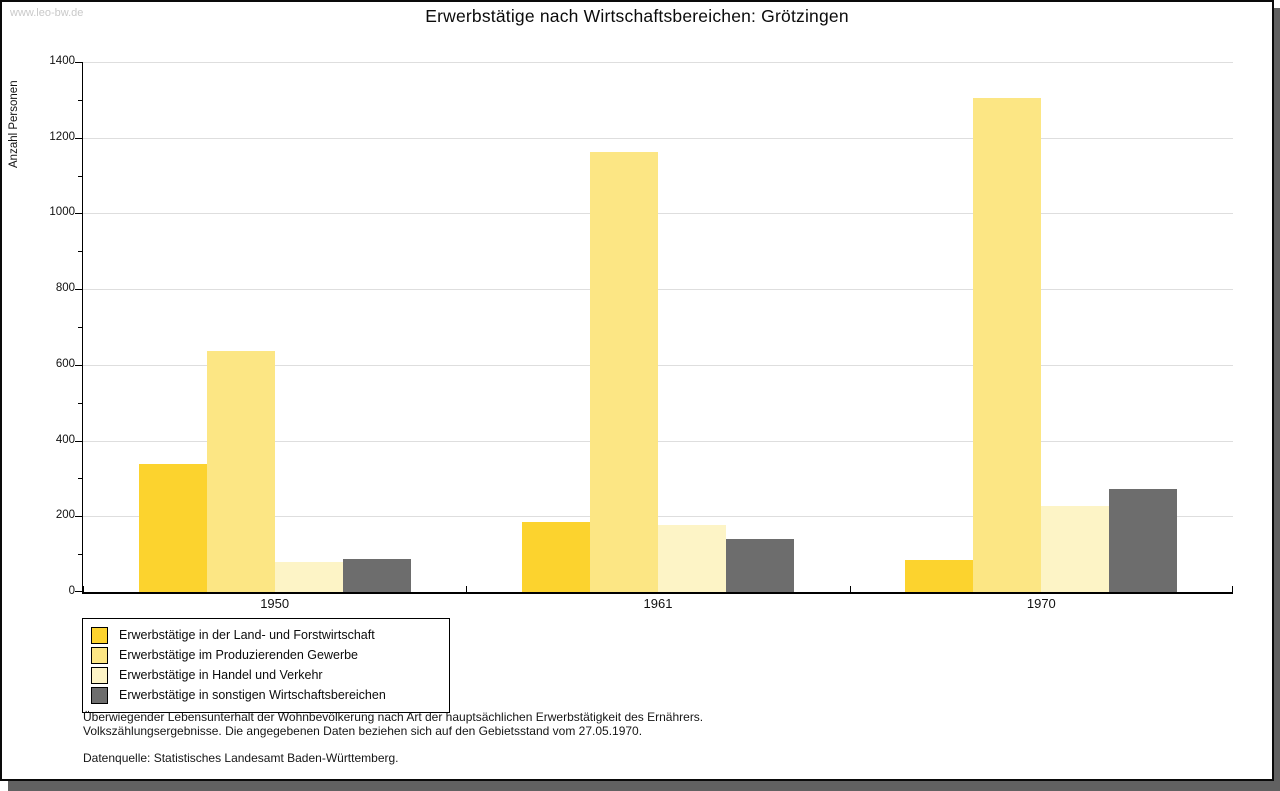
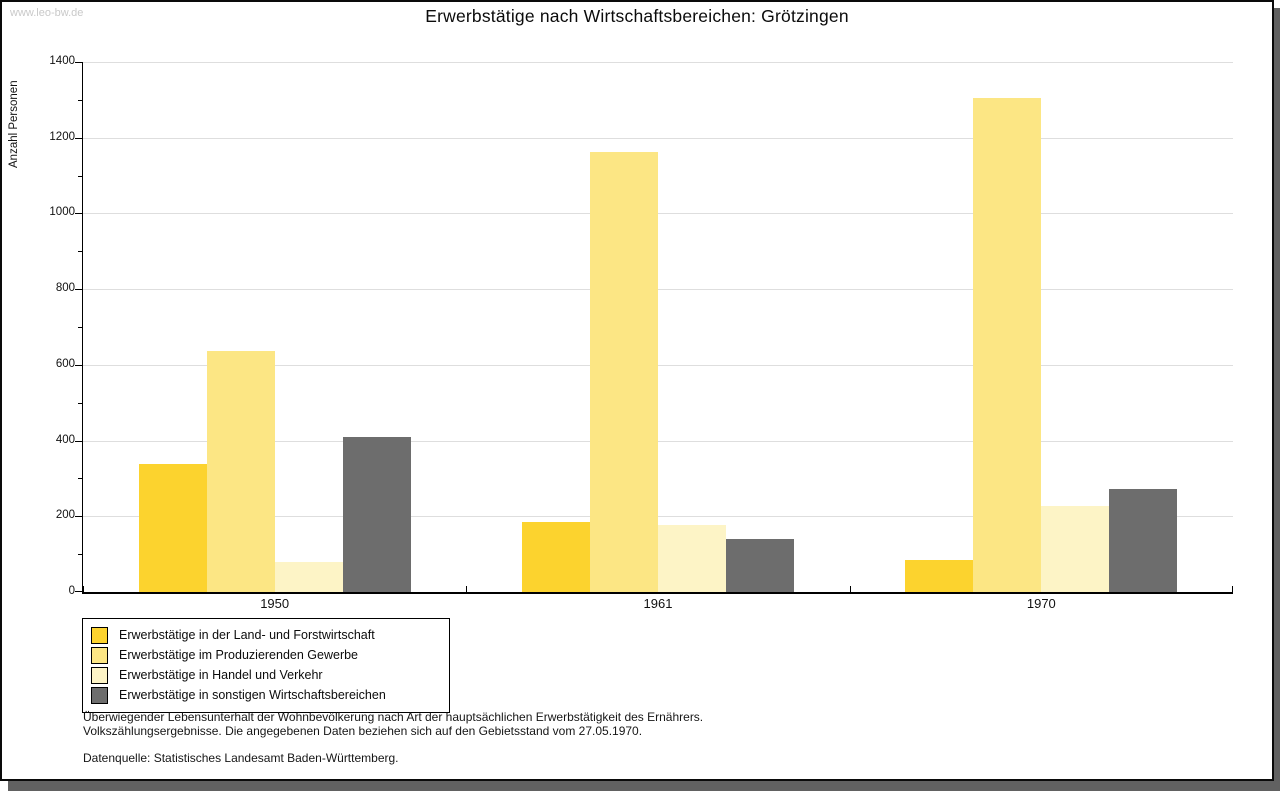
Erwerbstätige in sonstigen Wirtschaftsbereichen/1950: 90 -> 410
